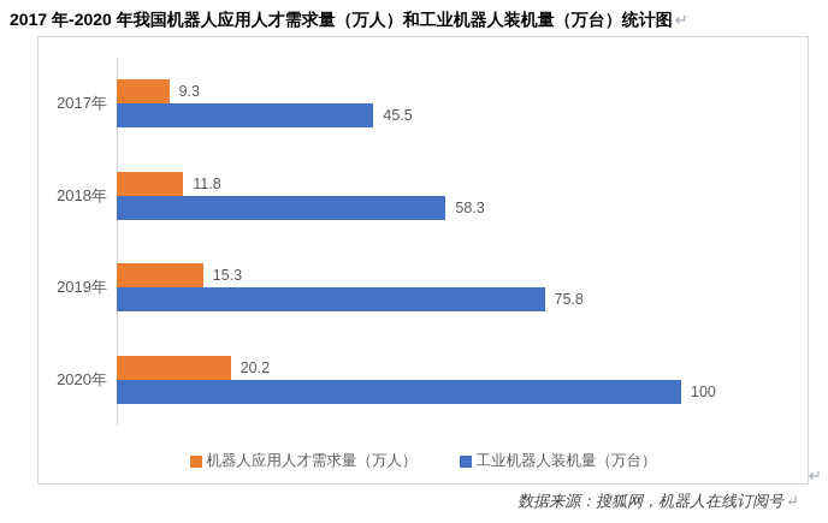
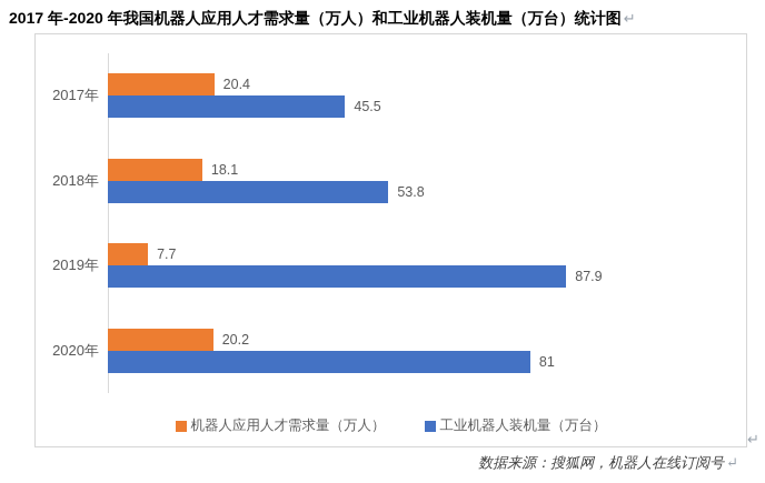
机器人应用人才需求量（万人）/2017年: 9.3 -> 20.4
机器人应用人才需求量（万人）/2018年: 11.8 -> 18.1
工业机器人装机量（万台）/2018年: 58.3 -> 53.8
机器人应用人才需求量（万人）/2019年: 15.3 -> 7.7
工业机器人装机量（万台）/2019年: 75.8 -> 87.9
工业机器人装机量（万台）/2020年: 100 -> 81
